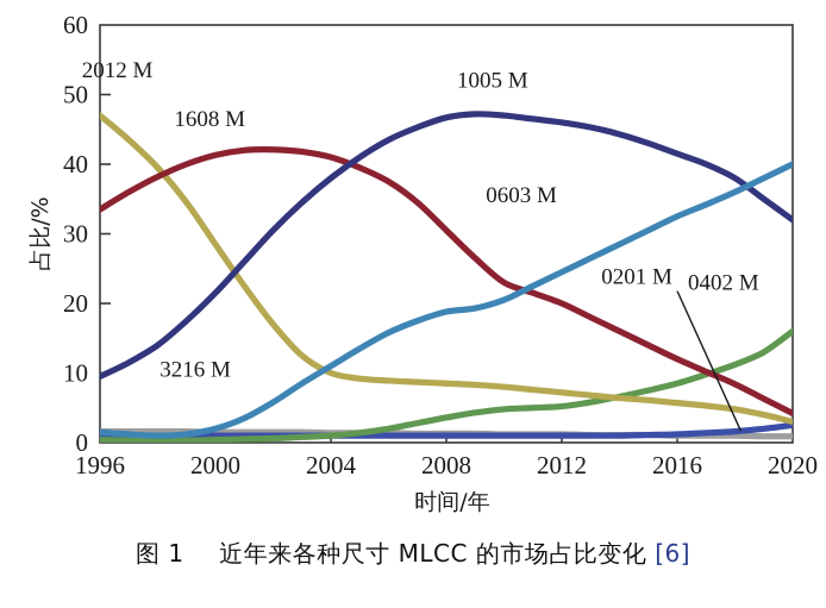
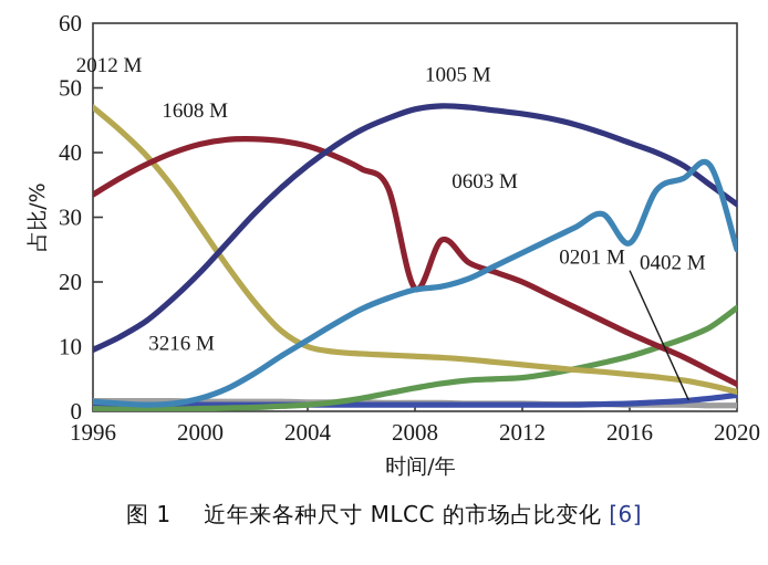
1608 M/2008: 30 -> 19
0603 M/2016: 32 -> 26
0603 M/2020: 40 -> 25
